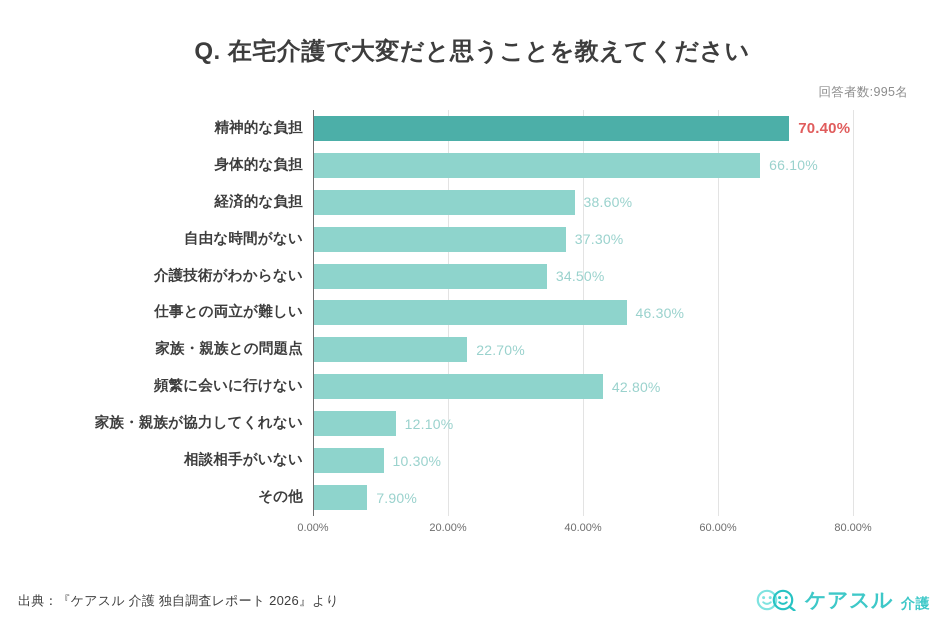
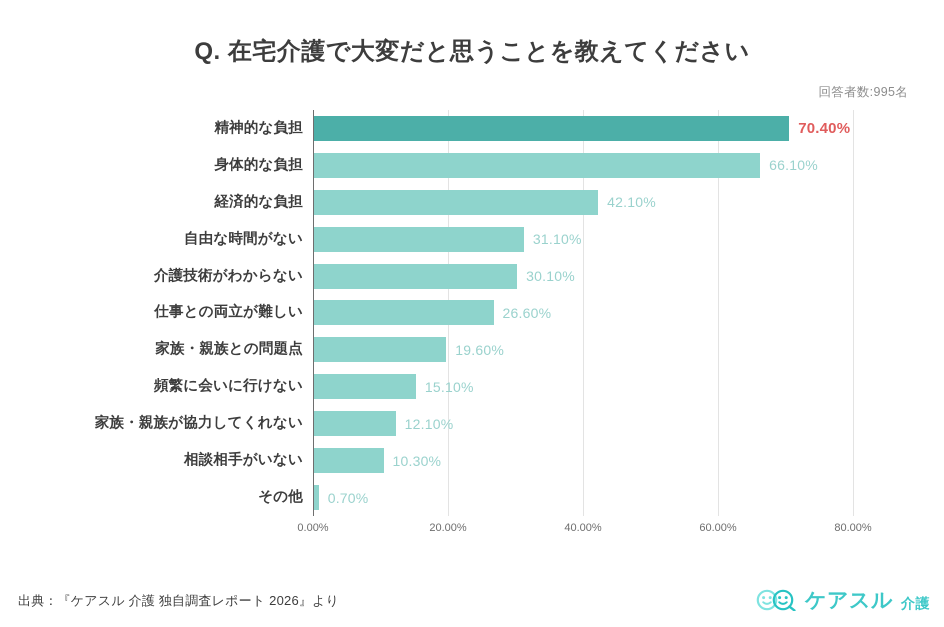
経済的な負担: 38.60% -> 42.10%
自由な時間がない: 37.30% -> 31.10%
介護技術がわからない: 34.50% -> 30.10%
仕事との両立が難しい: 46.30% -> 26.60%
家族・親族との問題点: 22.70% -> 19.60%
頻繁に会いに行けない: 42.80% -> 15.10%
その他: 7.90% -> 0.70%
